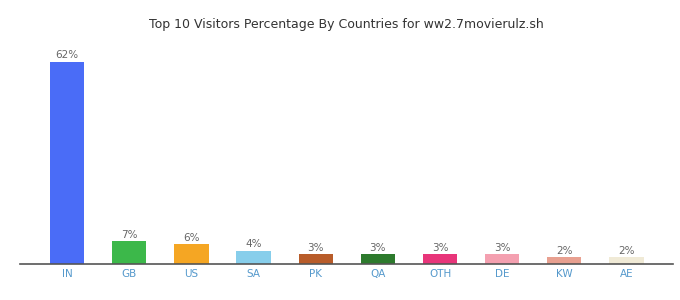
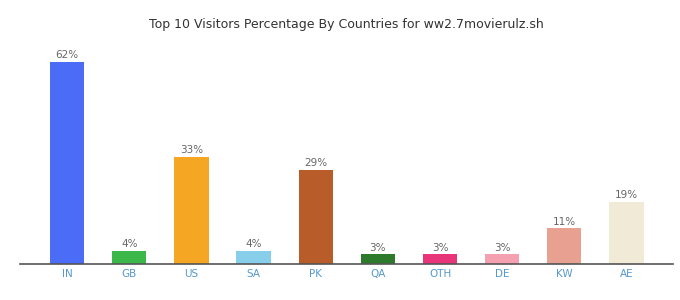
GB: 7% -> 4%
US: 6% -> 33%
PK: 3% -> 29%
KW: 2% -> 11%
AE: 2% -> 19%
